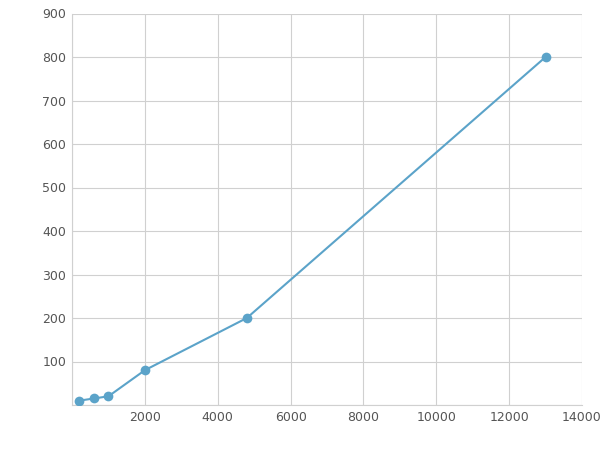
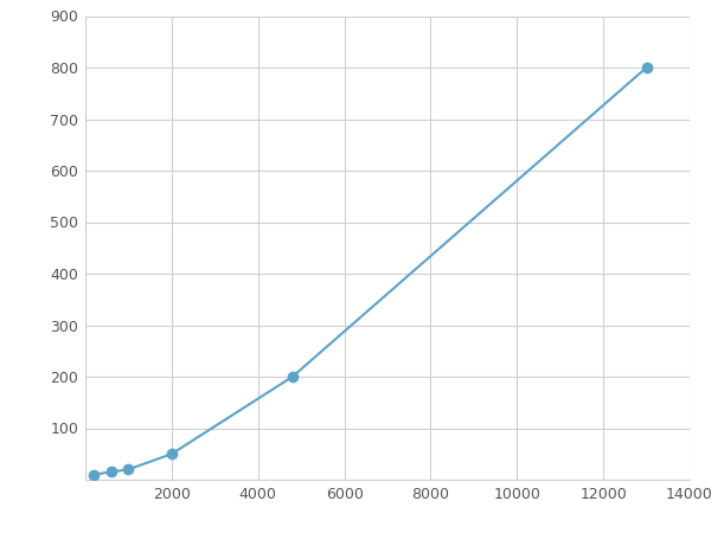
2000: 80 -> 50
